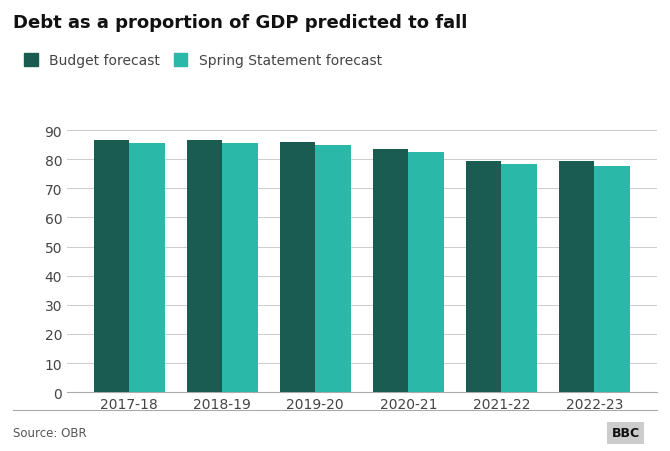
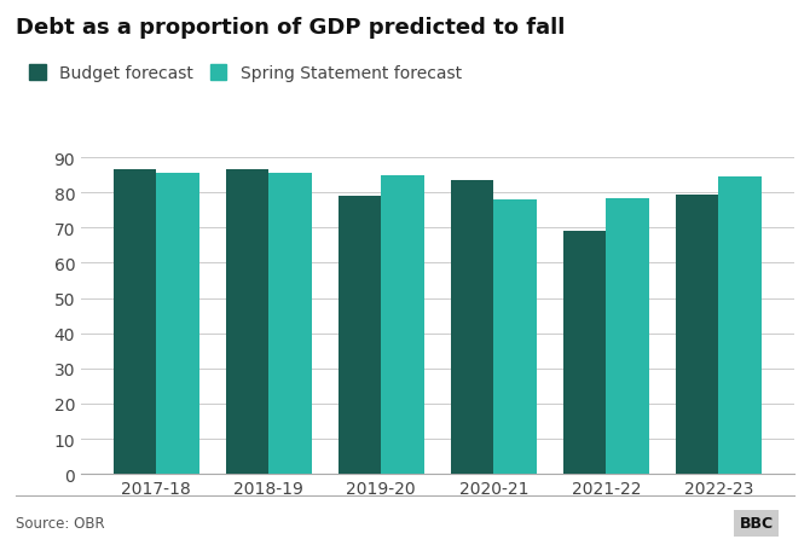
Budget forecast/2019-20: 86.0 -> 79.0
Spring Statement forecast/2020-21: 82.5 -> 78.0
Budget forecast/2021-22: 79.5 -> 69.0
Spring Statement forecast/2022-23: 77.5 -> 84.5
